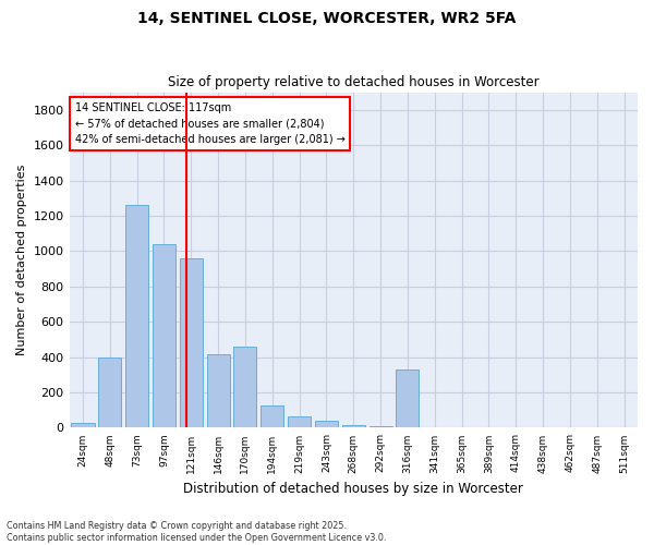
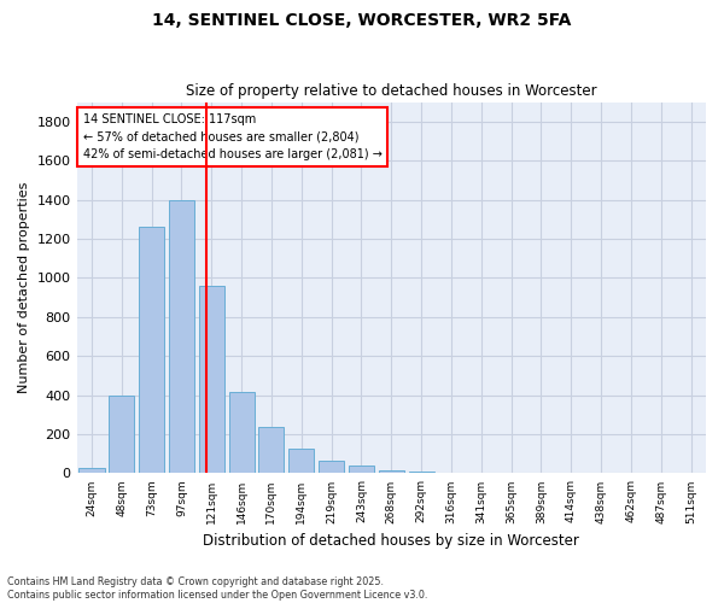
97sqm: 1040 -> 1400
170sqm: 460 -> 240
316sqm: 330 -> 0
